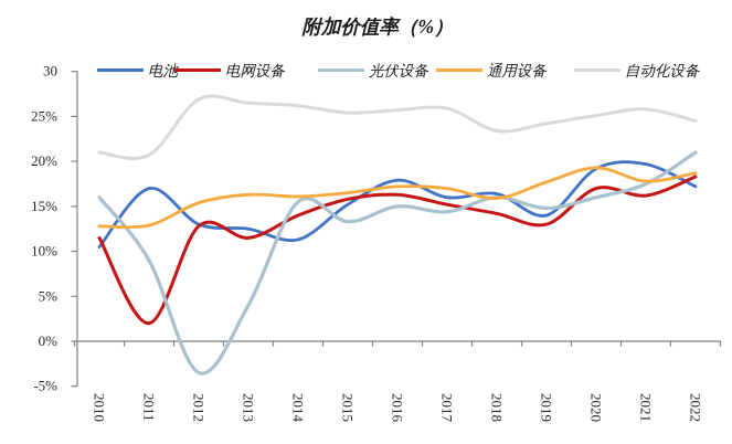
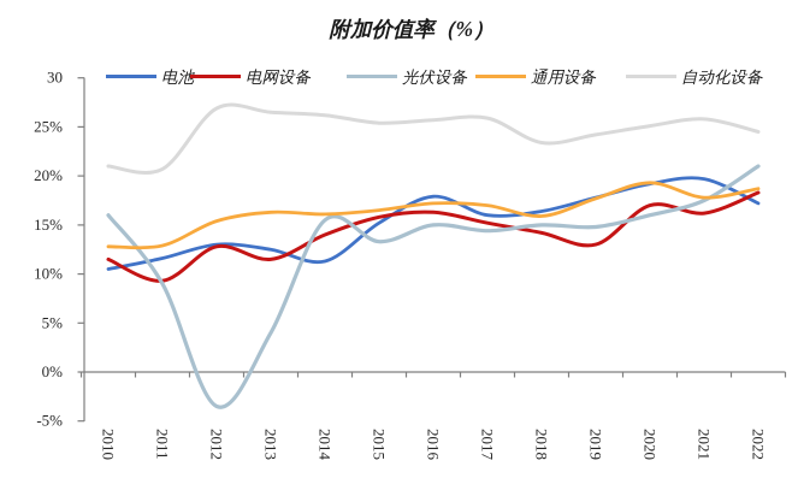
电池/2011: 17 -> 12
电网设备/2011: 2 -> 9
光伏设备/2018: 16 -> 15
电池/2019: 14 -> 18
